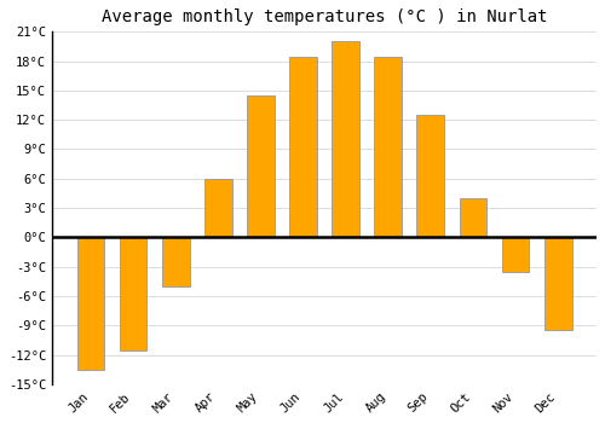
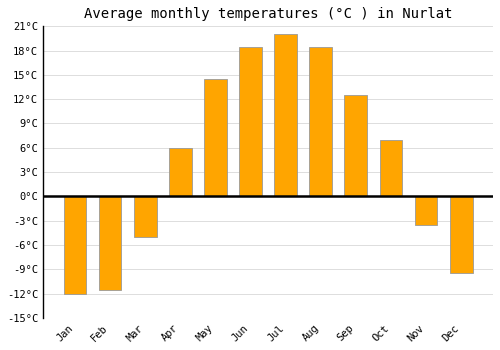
Jan: -13.5°C -> -12.0°C
Oct: 4.0°C -> 7.0°C
